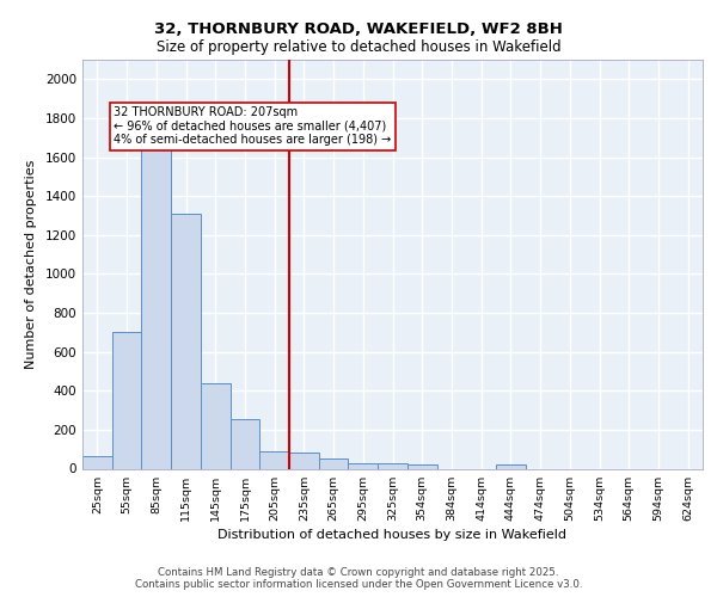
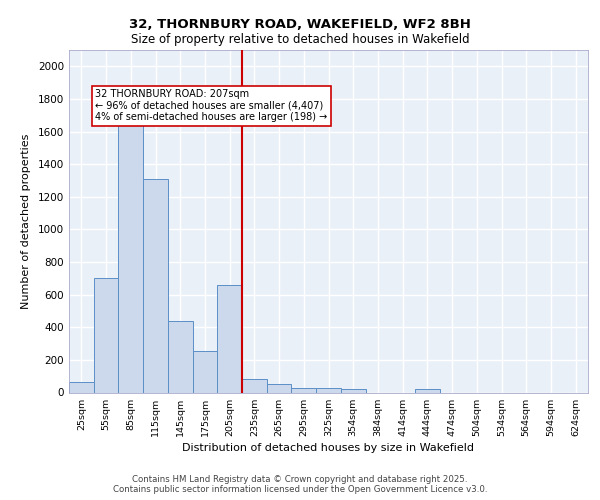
205sqm: 90 -> 660
